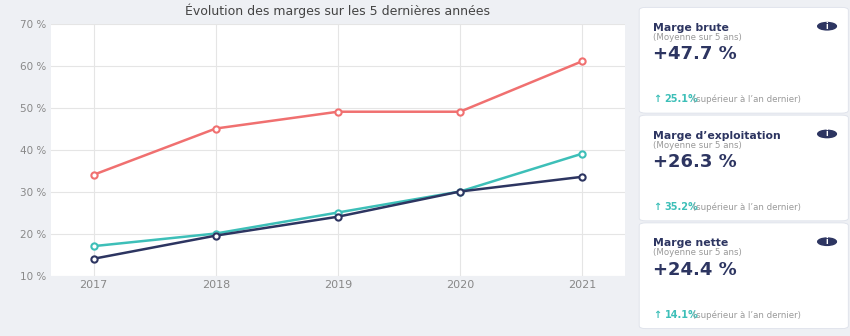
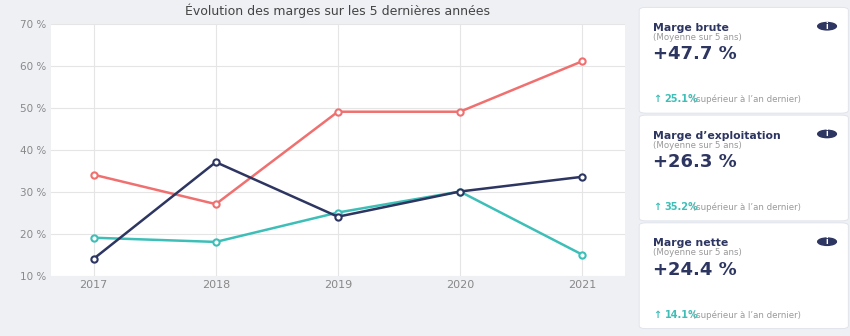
Marge d’exploitation/2017: 17 % -> 19 %
Marge brute/2018: 45 % -> 27 %
Marge d’exploitation/2018: 20 % -> 18 %
Marge nette/2018: 19.5 % -> 37.0 %
Marge d’exploitation/2021: 39 % -> 15 %
